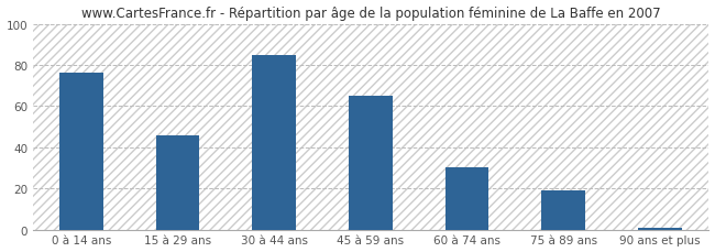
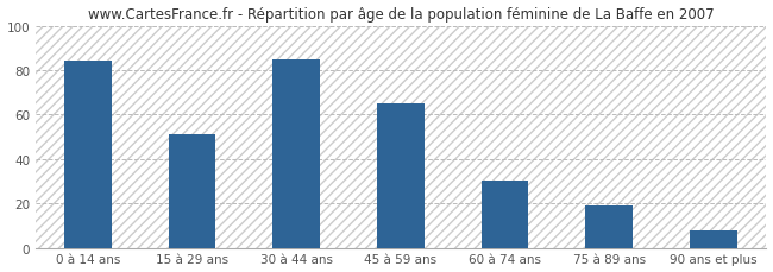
0 à 14 ans: 76 -> 84
15 à 29 ans: 46 -> 51
90 ans et plus: 1 -> 8
